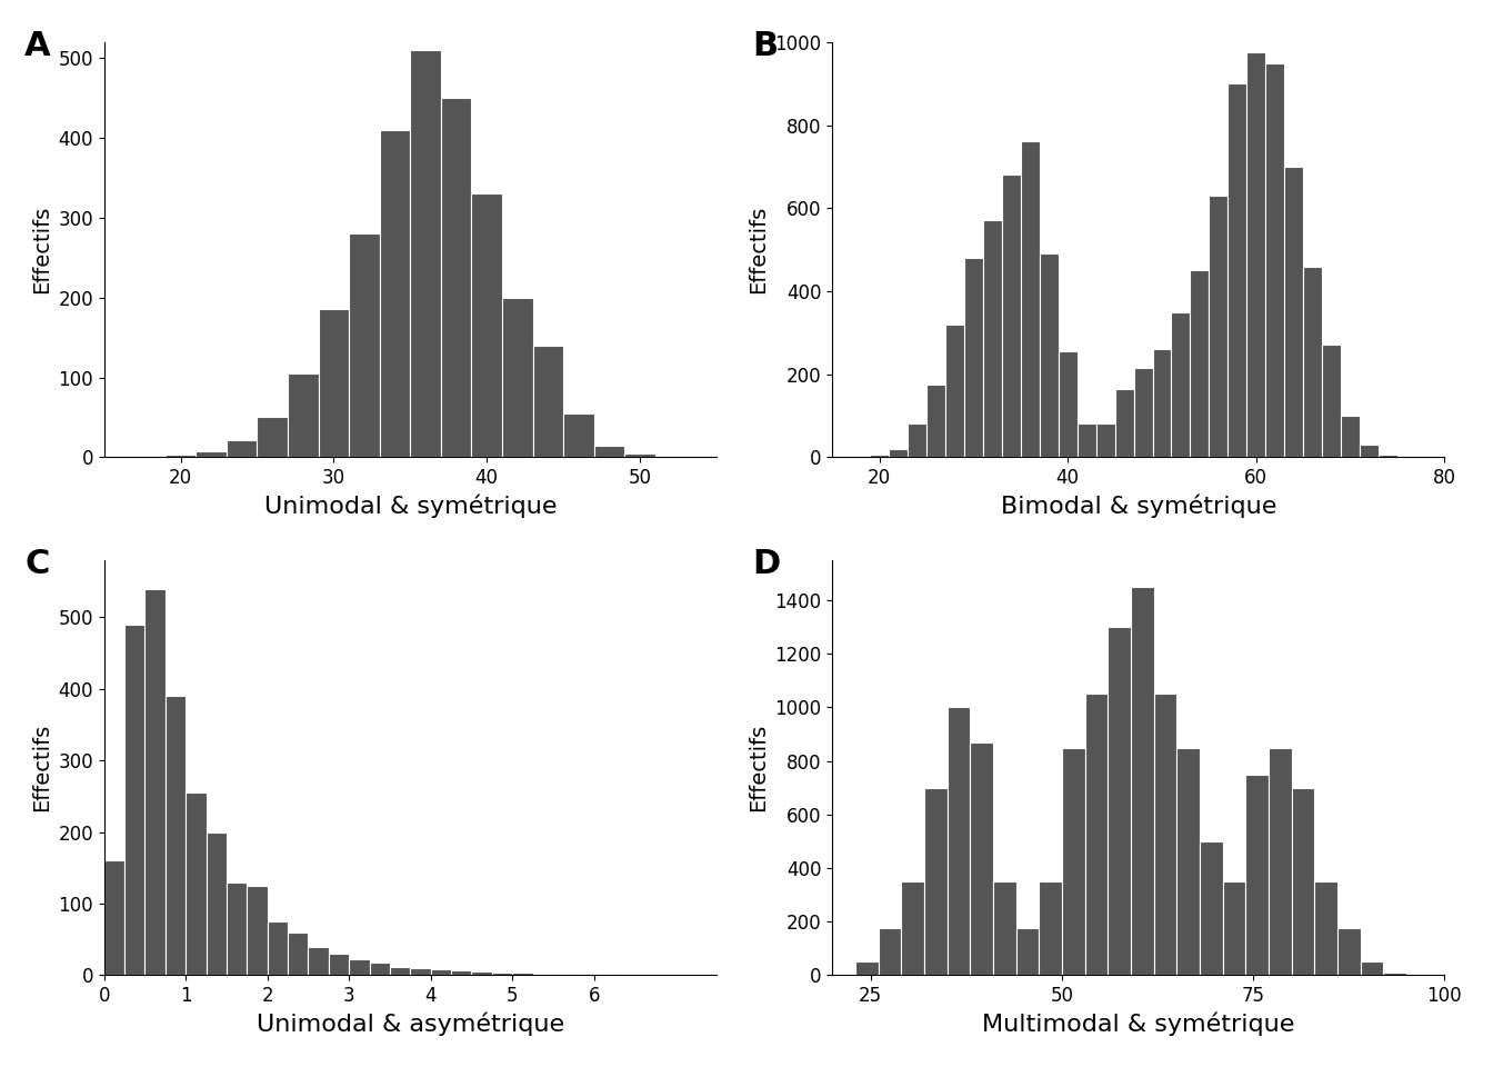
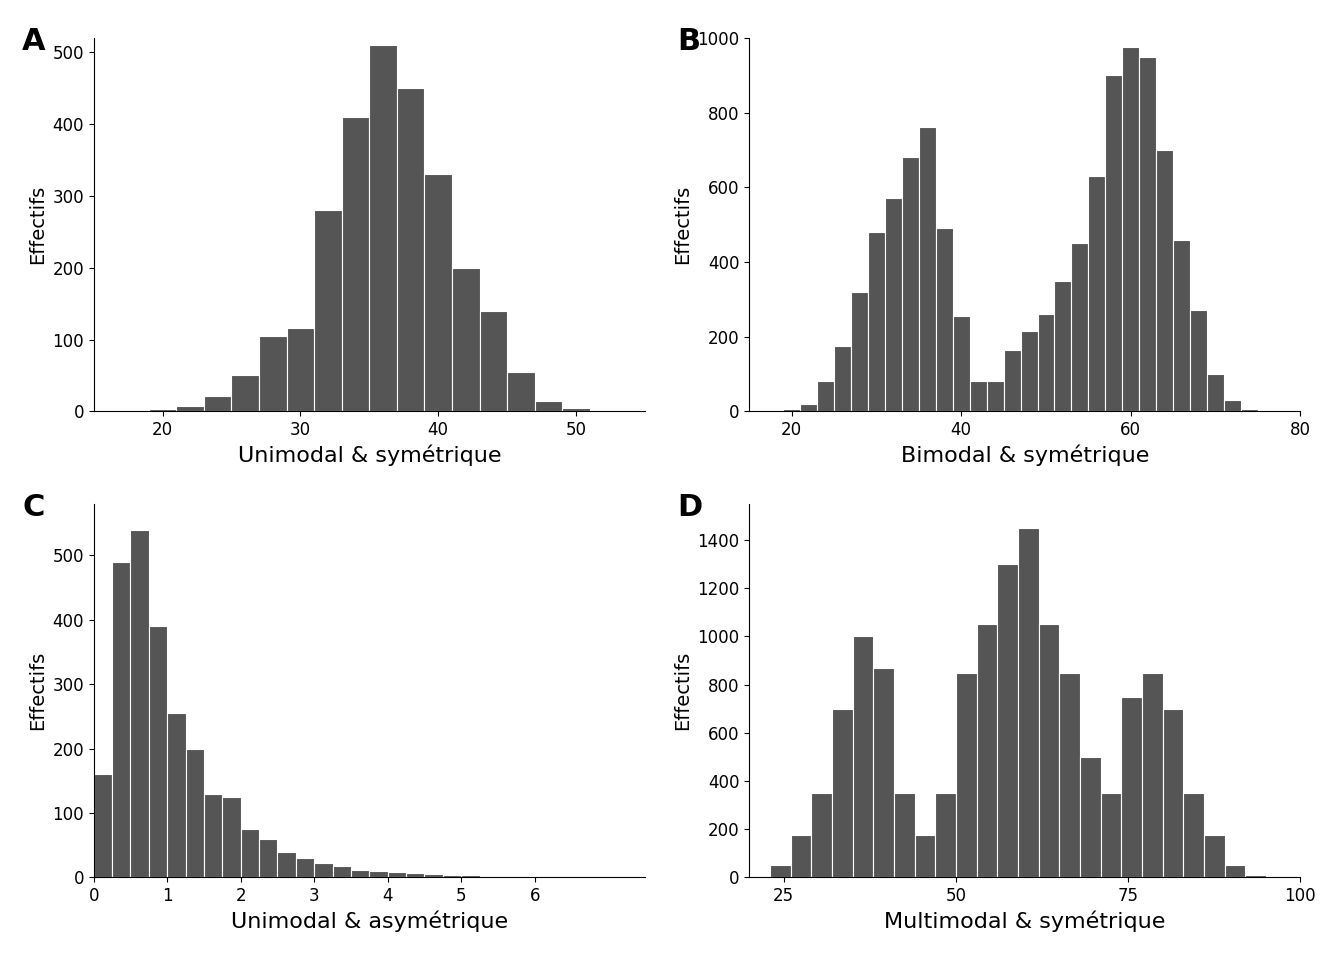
30: 185 -> 116
